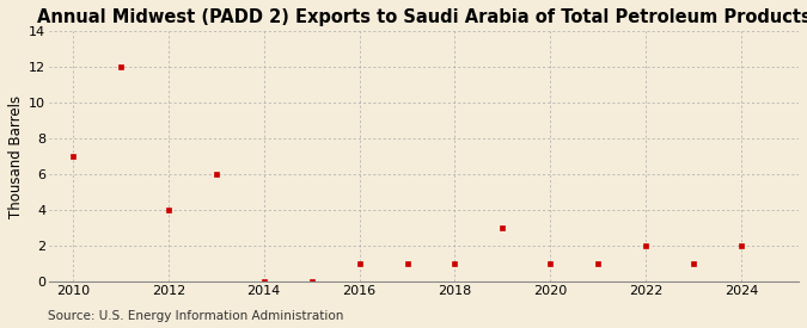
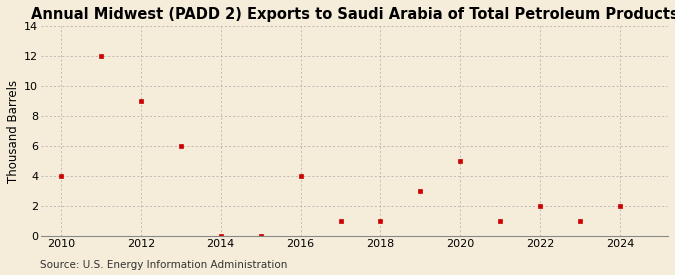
2010: 7 -> 4
2012: 4 -> 9
2016: 1 -> 4
2020: 1 -> 5
